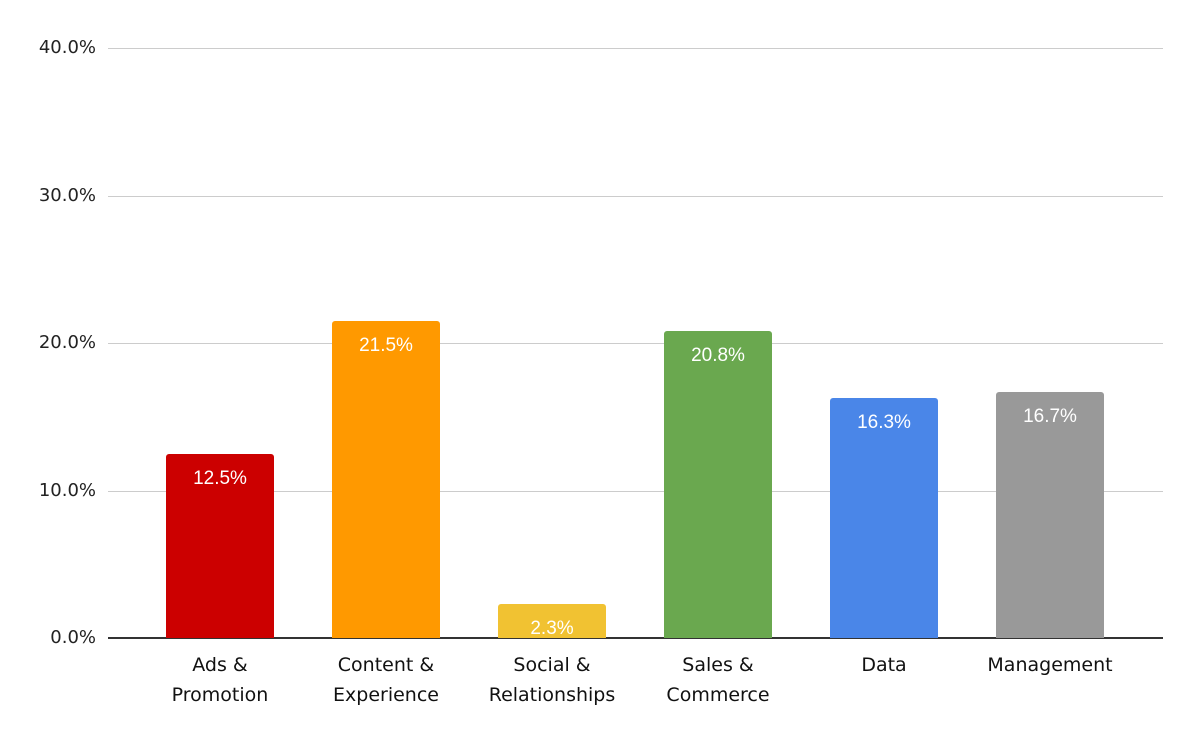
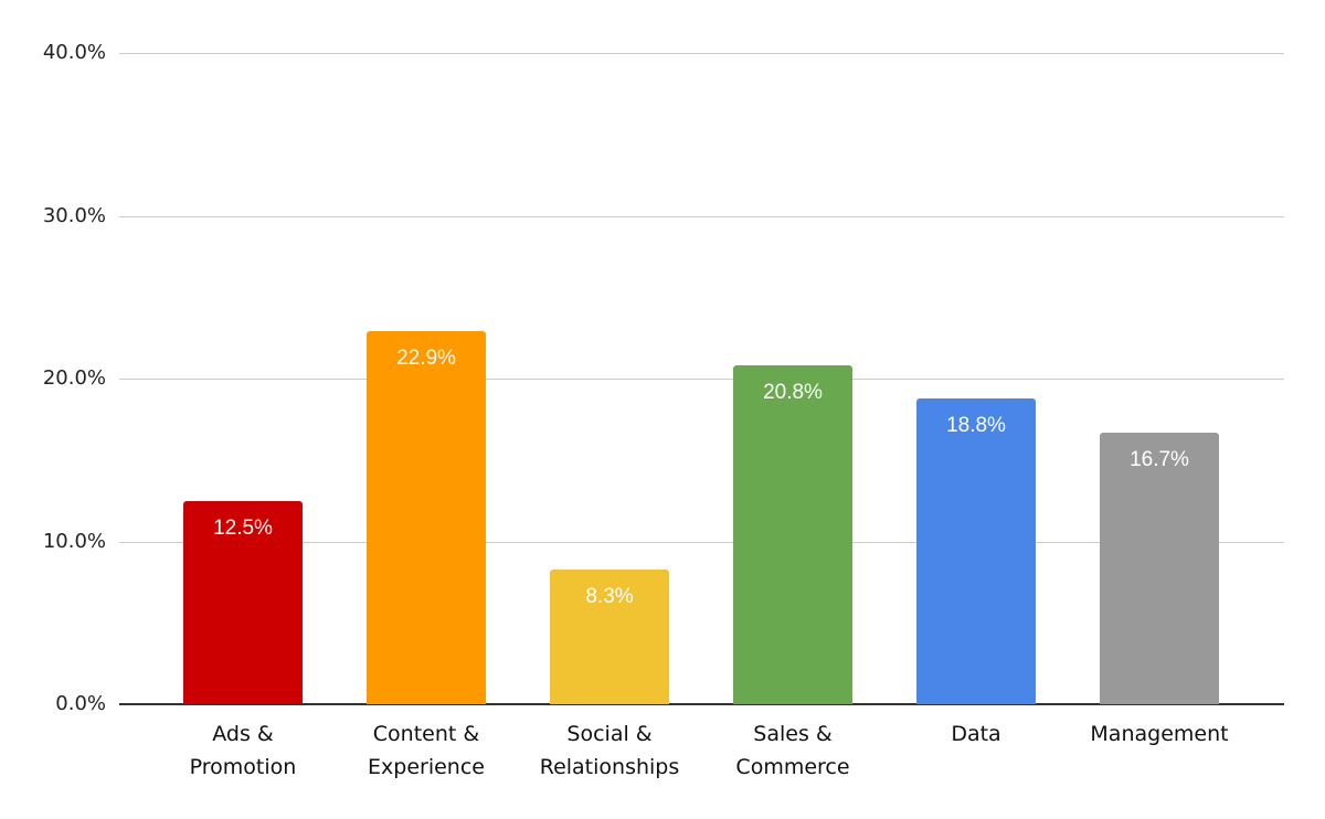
Content & Experience: 21.5% -> 22.9%
Social & Relationships: 2.3% -> 8.3%
Data: 16.3% -> 18.8%
